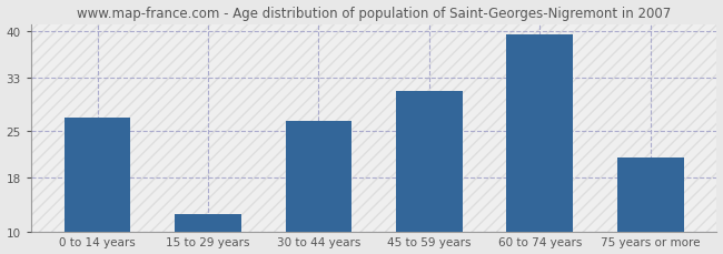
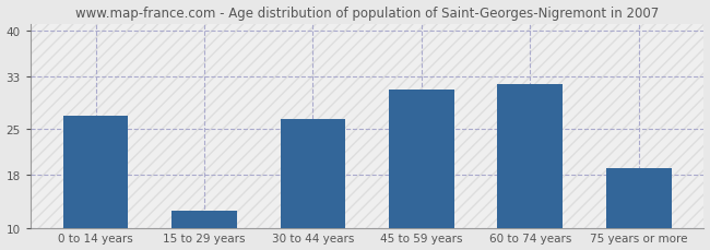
60 to 74 years: 39.5 -> 31.8
75 years or more: 21.0 -> 19.0
